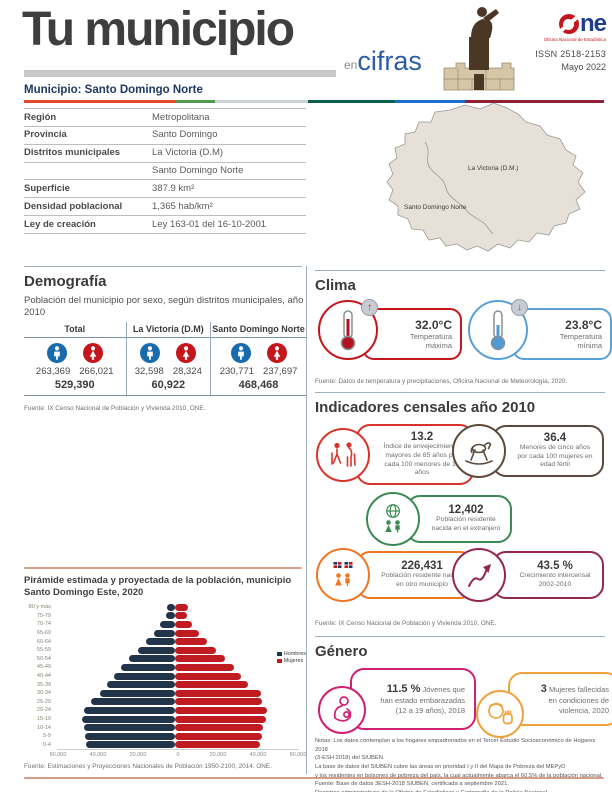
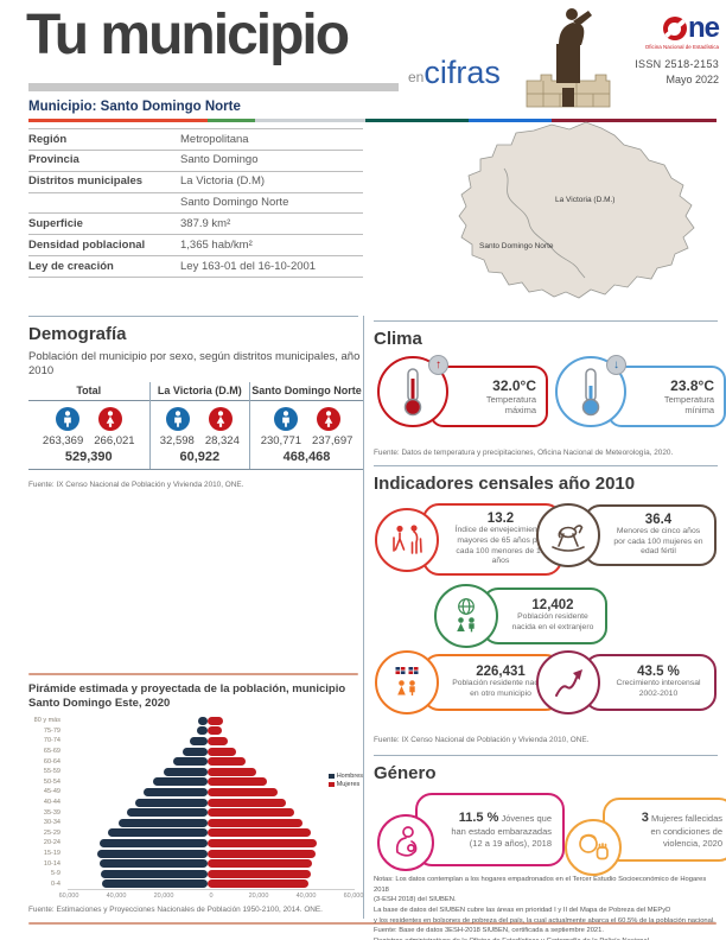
Mujeres/30-34: 43000 -> 40000
